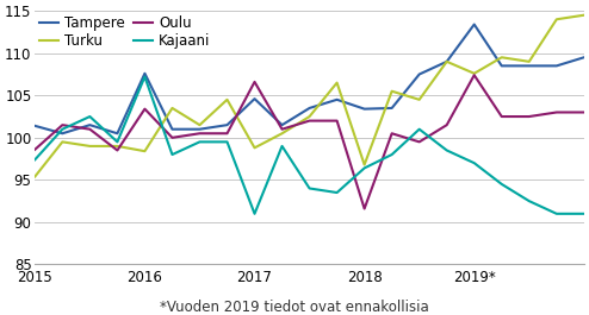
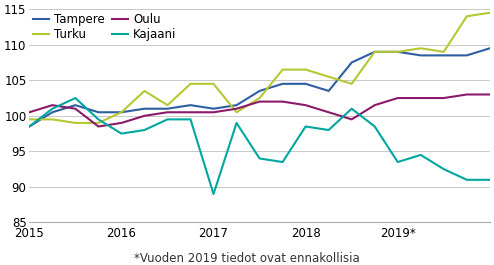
Tampere/2015: 101.4 -> 98.5
Turku/2015: 95.4 -> 99.5
Oulu/2015: 98.6 -> 100.5
Kajaani/2015: 97.4 -> 98.5
Tampere/2016: 107.6 -> 100.5
Turku/2016: 98.4 -> 100.5
Oulu/2016: 103.4 -> 99.0
Kajaani/2016: 107.2 -> 97.5
Tampere/2017: 104.6 -> 101.0
Turku/2017: 98.8 -> 104.5
Oulu/2017: 106.6 -> 100.5
Kajaani/2017: 91.0 -> 89.0
Tampere/2018: 103.4 -> 104.5
Turku/2018: 96.8 -> 106.5
Oulu/2018: 91.6 -> 101.5
Kajaani/2018: 96.4 -> 98.5
Tampere/2019*: 113.4 -> 109.0
Turku/2019*: 107.6 -> 109.0
Oulu/2019*: 107.4 -> 102.5
Kajaani/2019*: 97.0 -> 93.5
